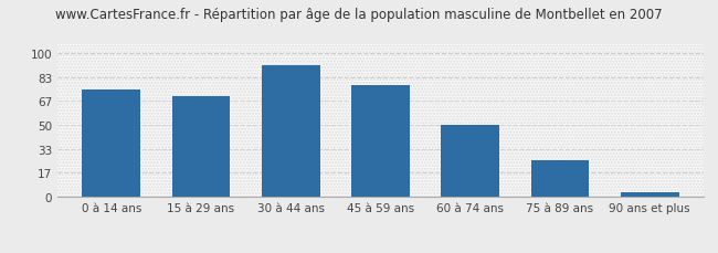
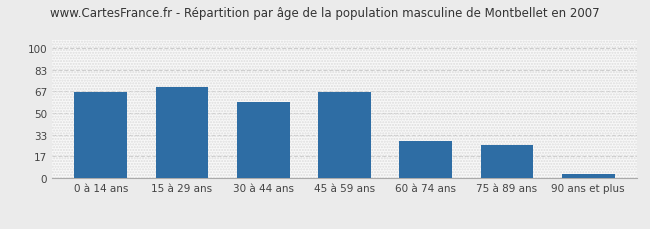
0 à 14 ans: 75 -> 66
30 à 44 ans: 92 -> 59
45 à 59 ans: 78 -> 66
60 à 74 ans: 50 -> 29
